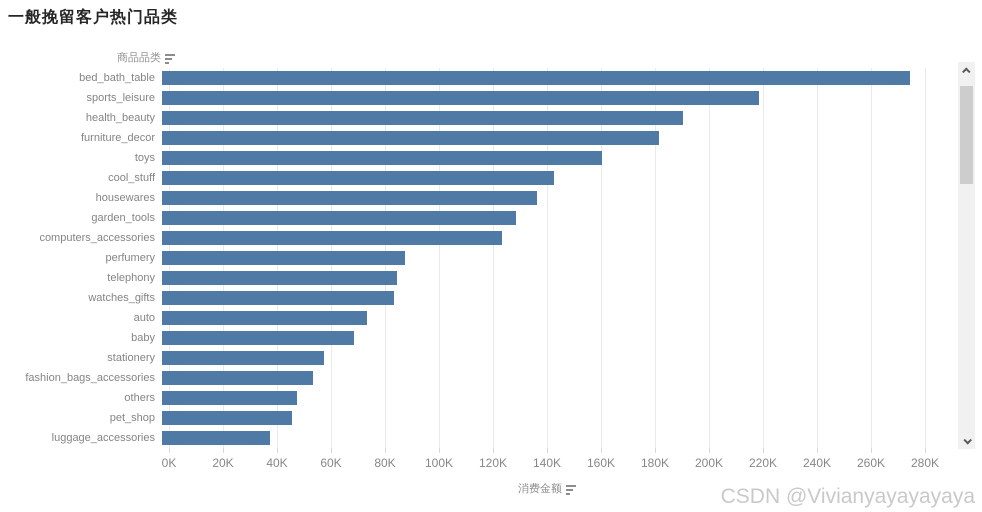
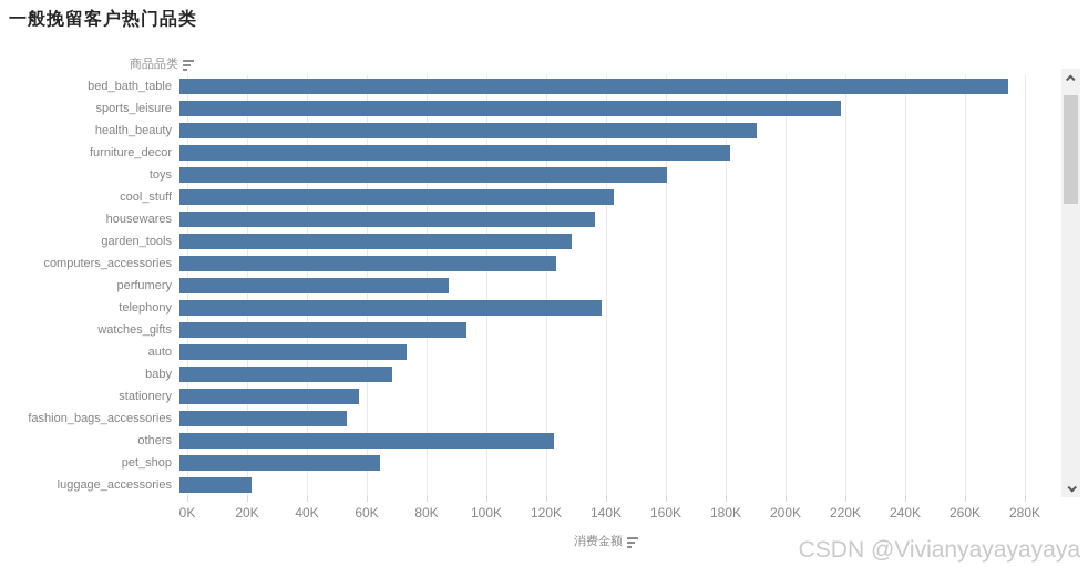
telephony: 87K -> 141K
watches_gifts: 86K -> 96K
others: 50K -> 125K
pet_shop: 48K -> 67K
luggage_accessories: 40K -> 24K
